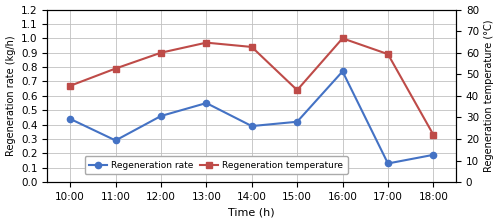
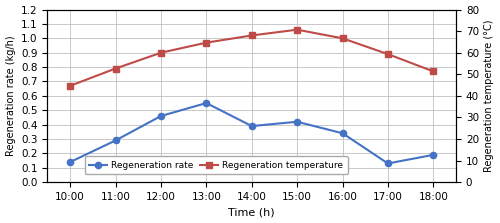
Regeneration rate/10:00: 0.44 -> 0.14
Regeneration temperature/14:00: 0.94 -> 1.02
Regeneration temperature/15:00: 0.64 -> 1.06
Regeneration rate/16:00: 0.77 -> 0.34
Regeneration temperature/18:00: 0.33 -> 0.77
